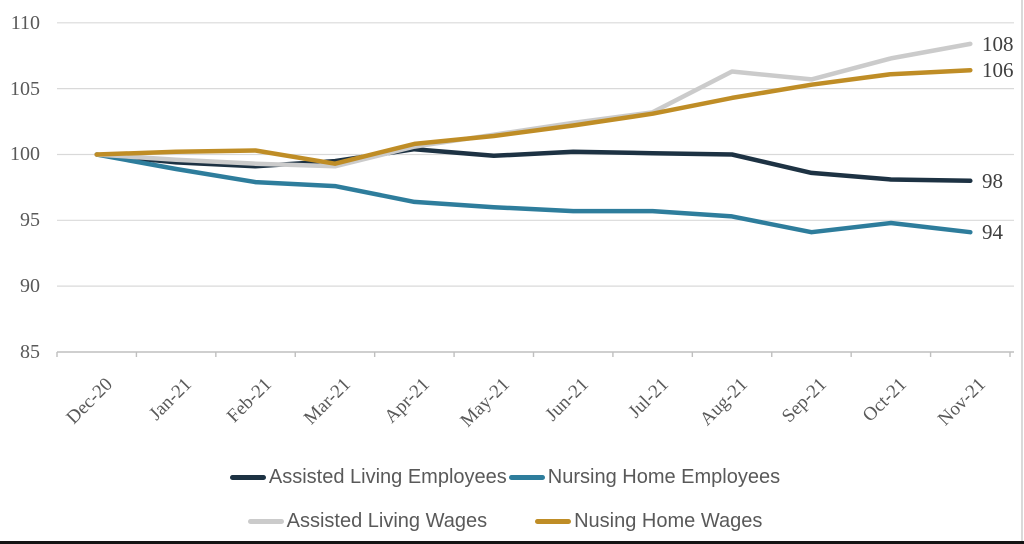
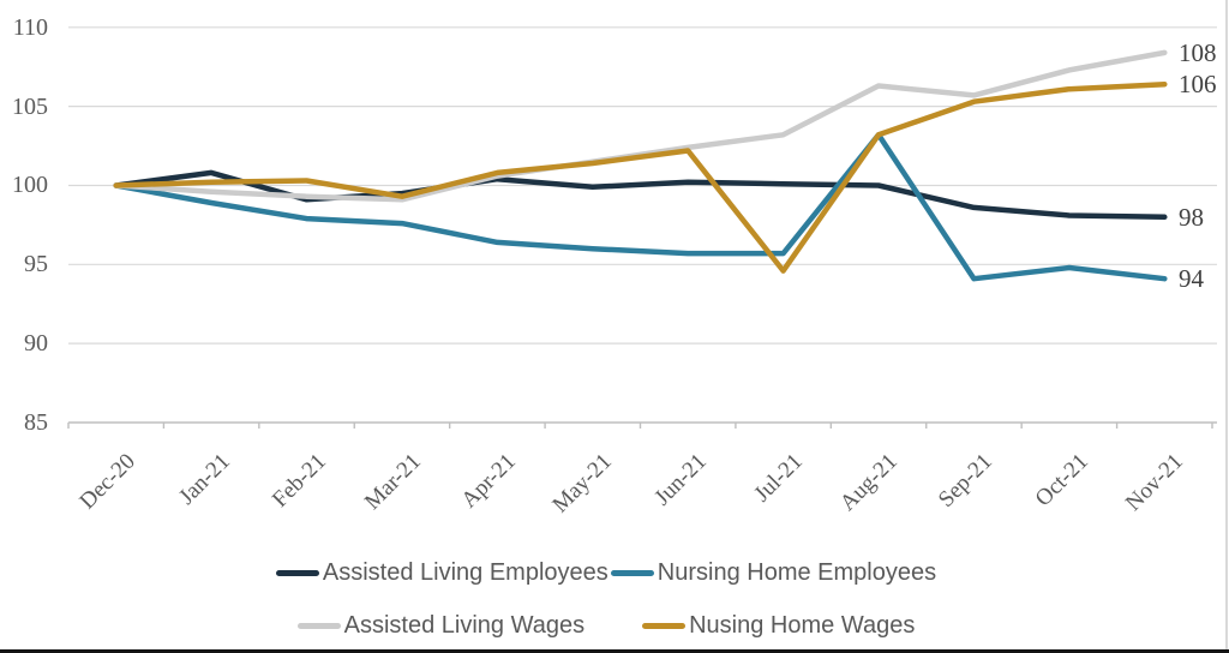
Assisted Living Employees/Jan-21: 99.4 -> 100.8
Nusing Home Wages/Jul-21: 103.1 -> 94.6
Nursing Home Employees/Aug-21: 95.3 -> 103.2
Nusing Home Wages/Aug-21: 104.3 -> 103.2
